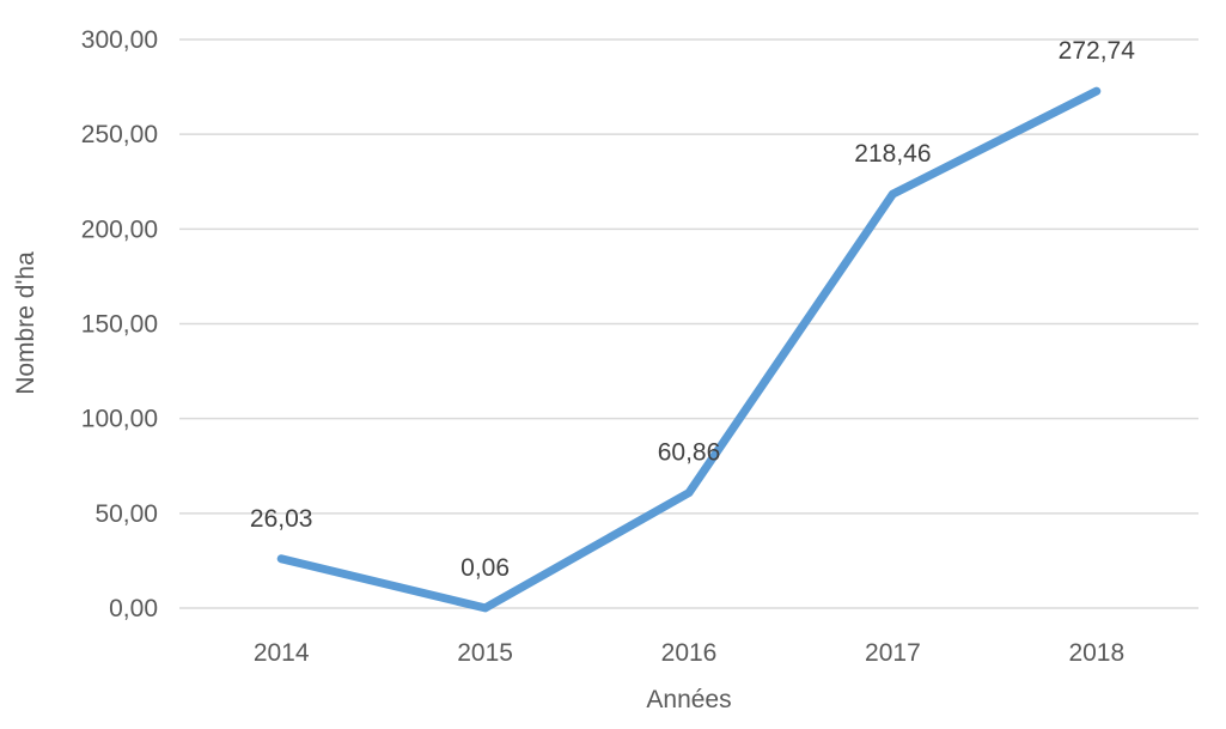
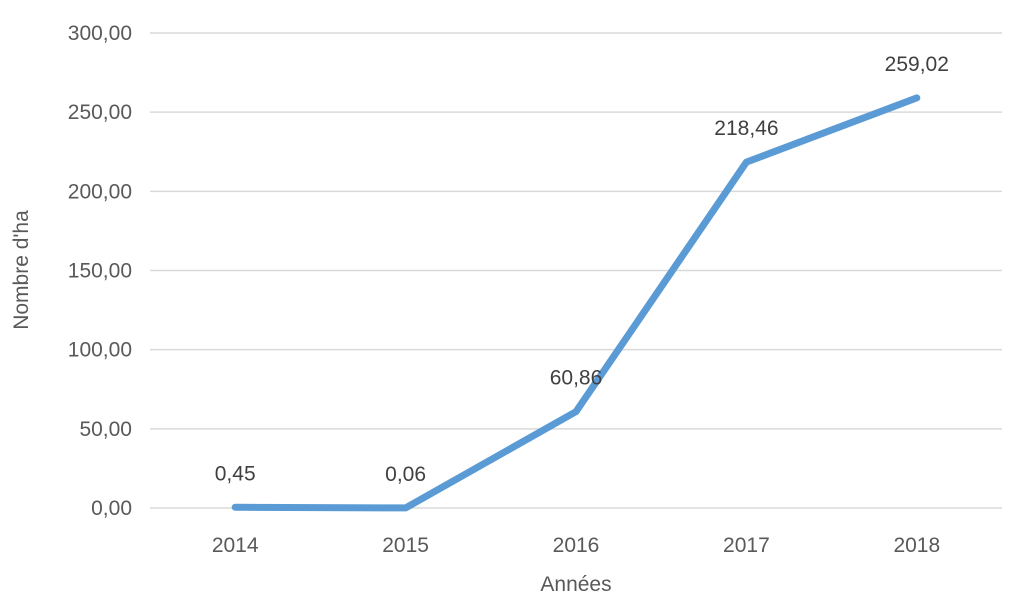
2014: 26,03 -> 0,45
2018: 272,74 -> 259,02
